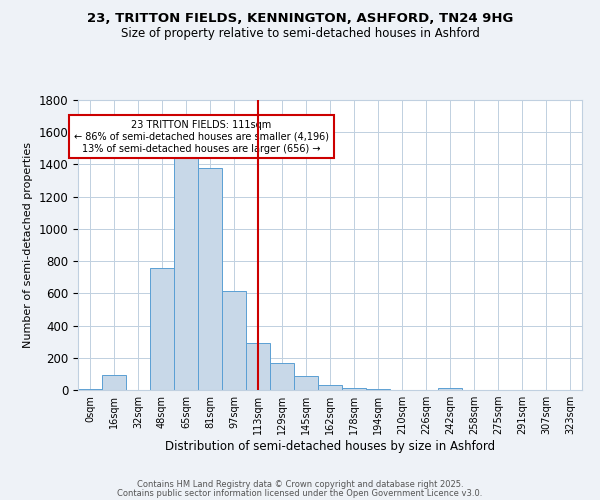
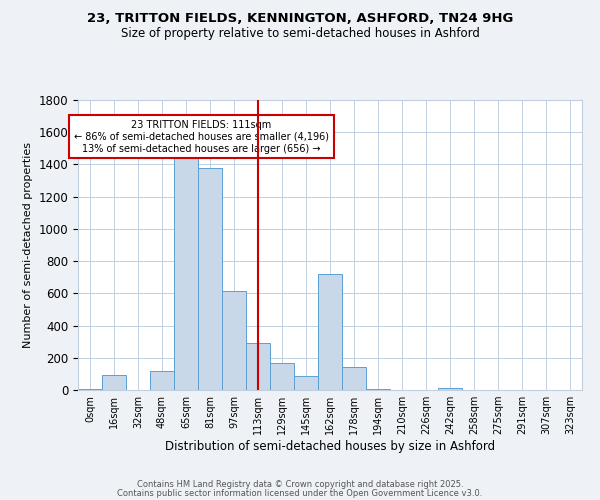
48sqm: 760 -> 120
162sqm: 30 -> 720
178sqm: 10 -> 140
